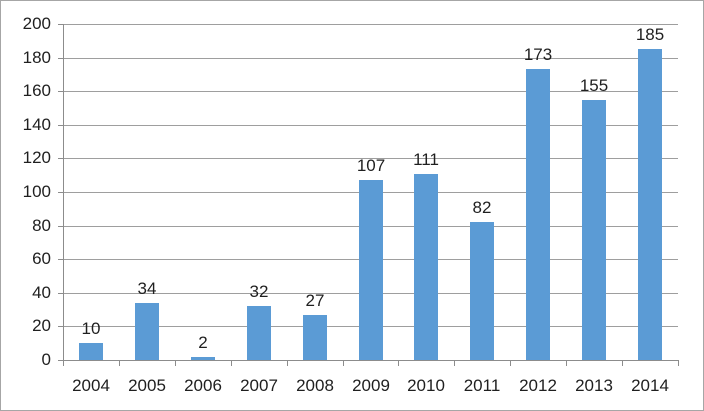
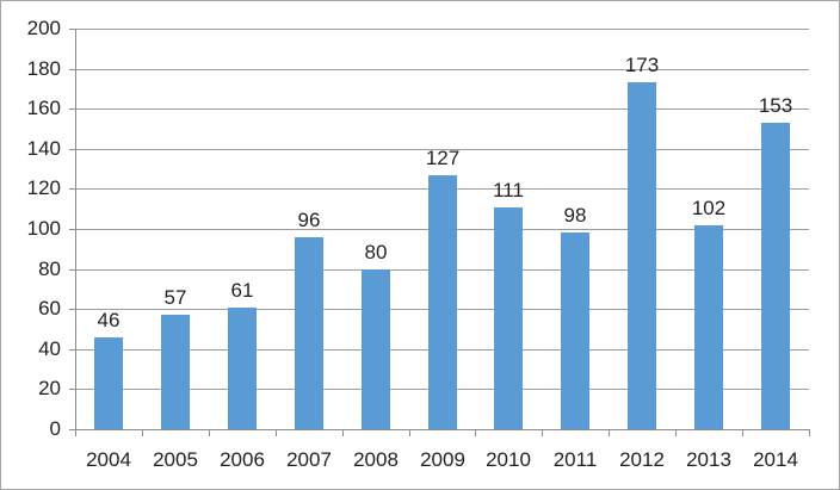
2004: 10 -> 46
2005: 34 -> 57
2006: 2 -> 61
2007: 32 -> 96
2008: 27 -> 80
2009: 107 -> 127
2011: 82 -> 98
2013: 155 -> 102
2014: 185 -> 153
